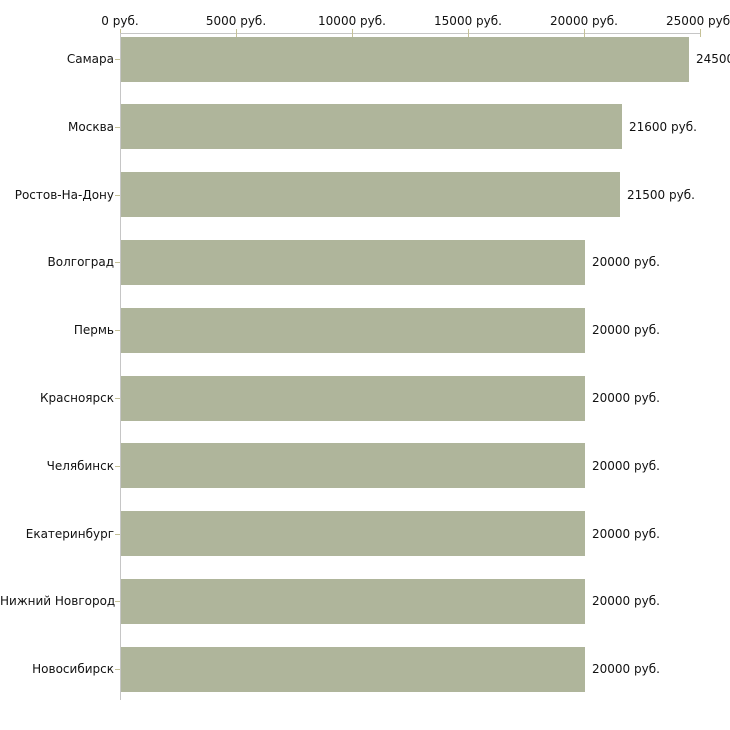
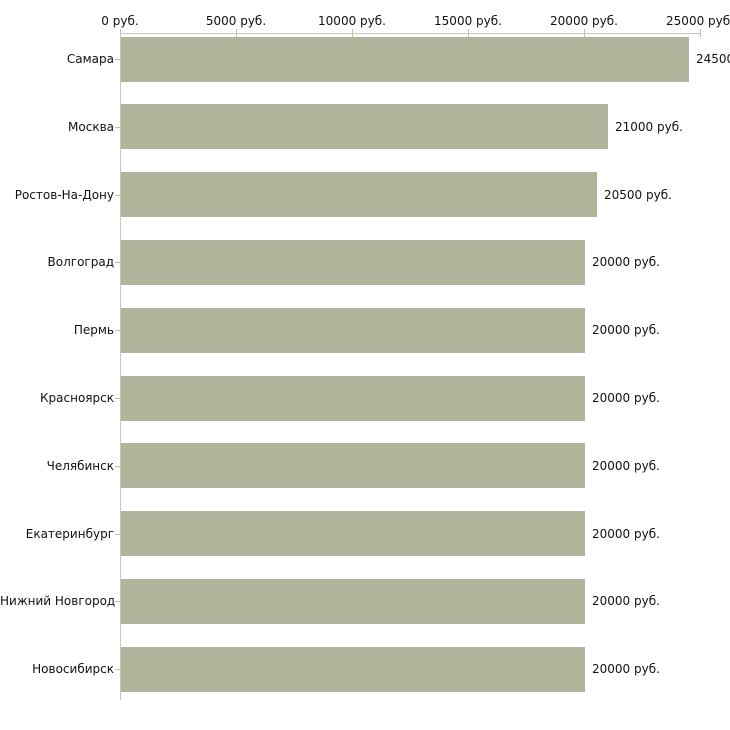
Москва: 21600 -> 21000
Ростов-На-Дону: 21500 -> 20500
